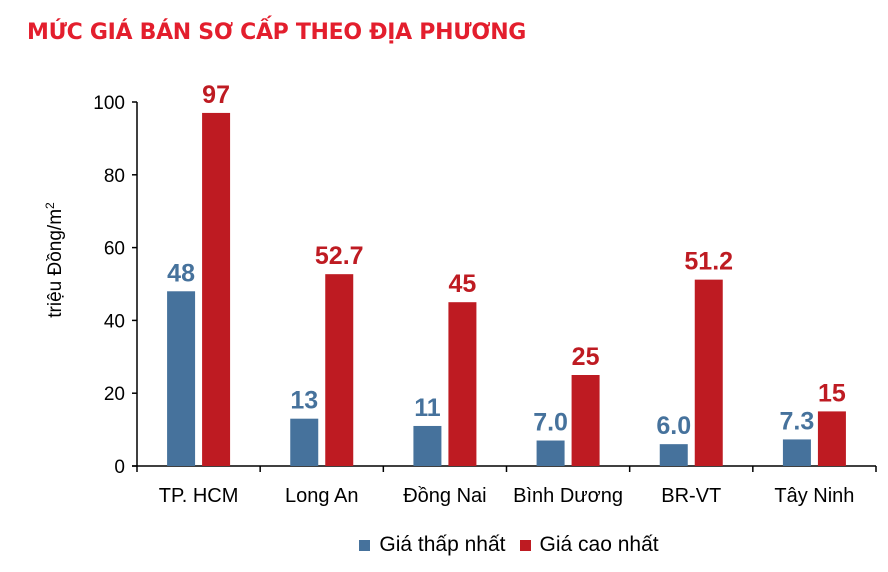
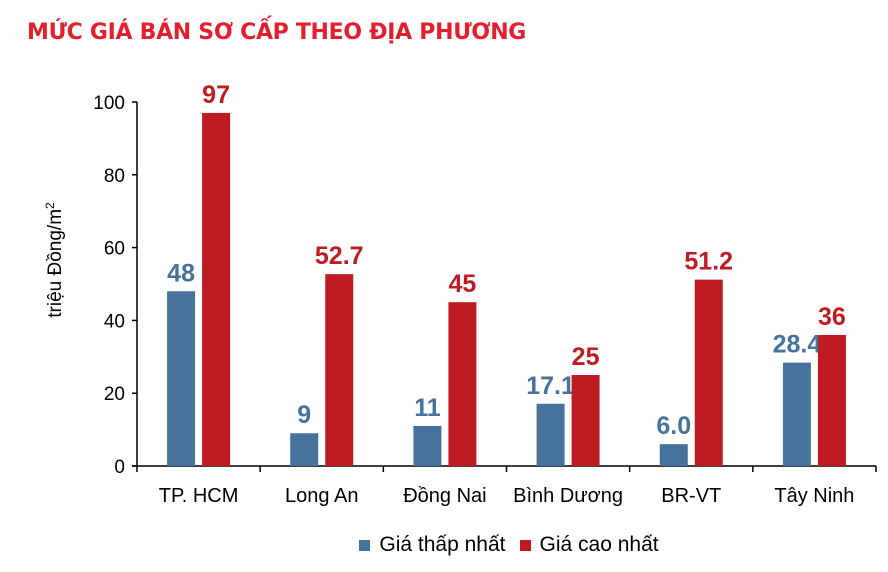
Giá thấp nhất/Long An: 13 -> 9
Giá thấp nhất/Bình Dương: 7.0 -> 17.1
Giá thấp nhất/Tây Ninh: 7.3 -> 28.4
Giá cao nhất/Tây Ninh: 15 -> 36
